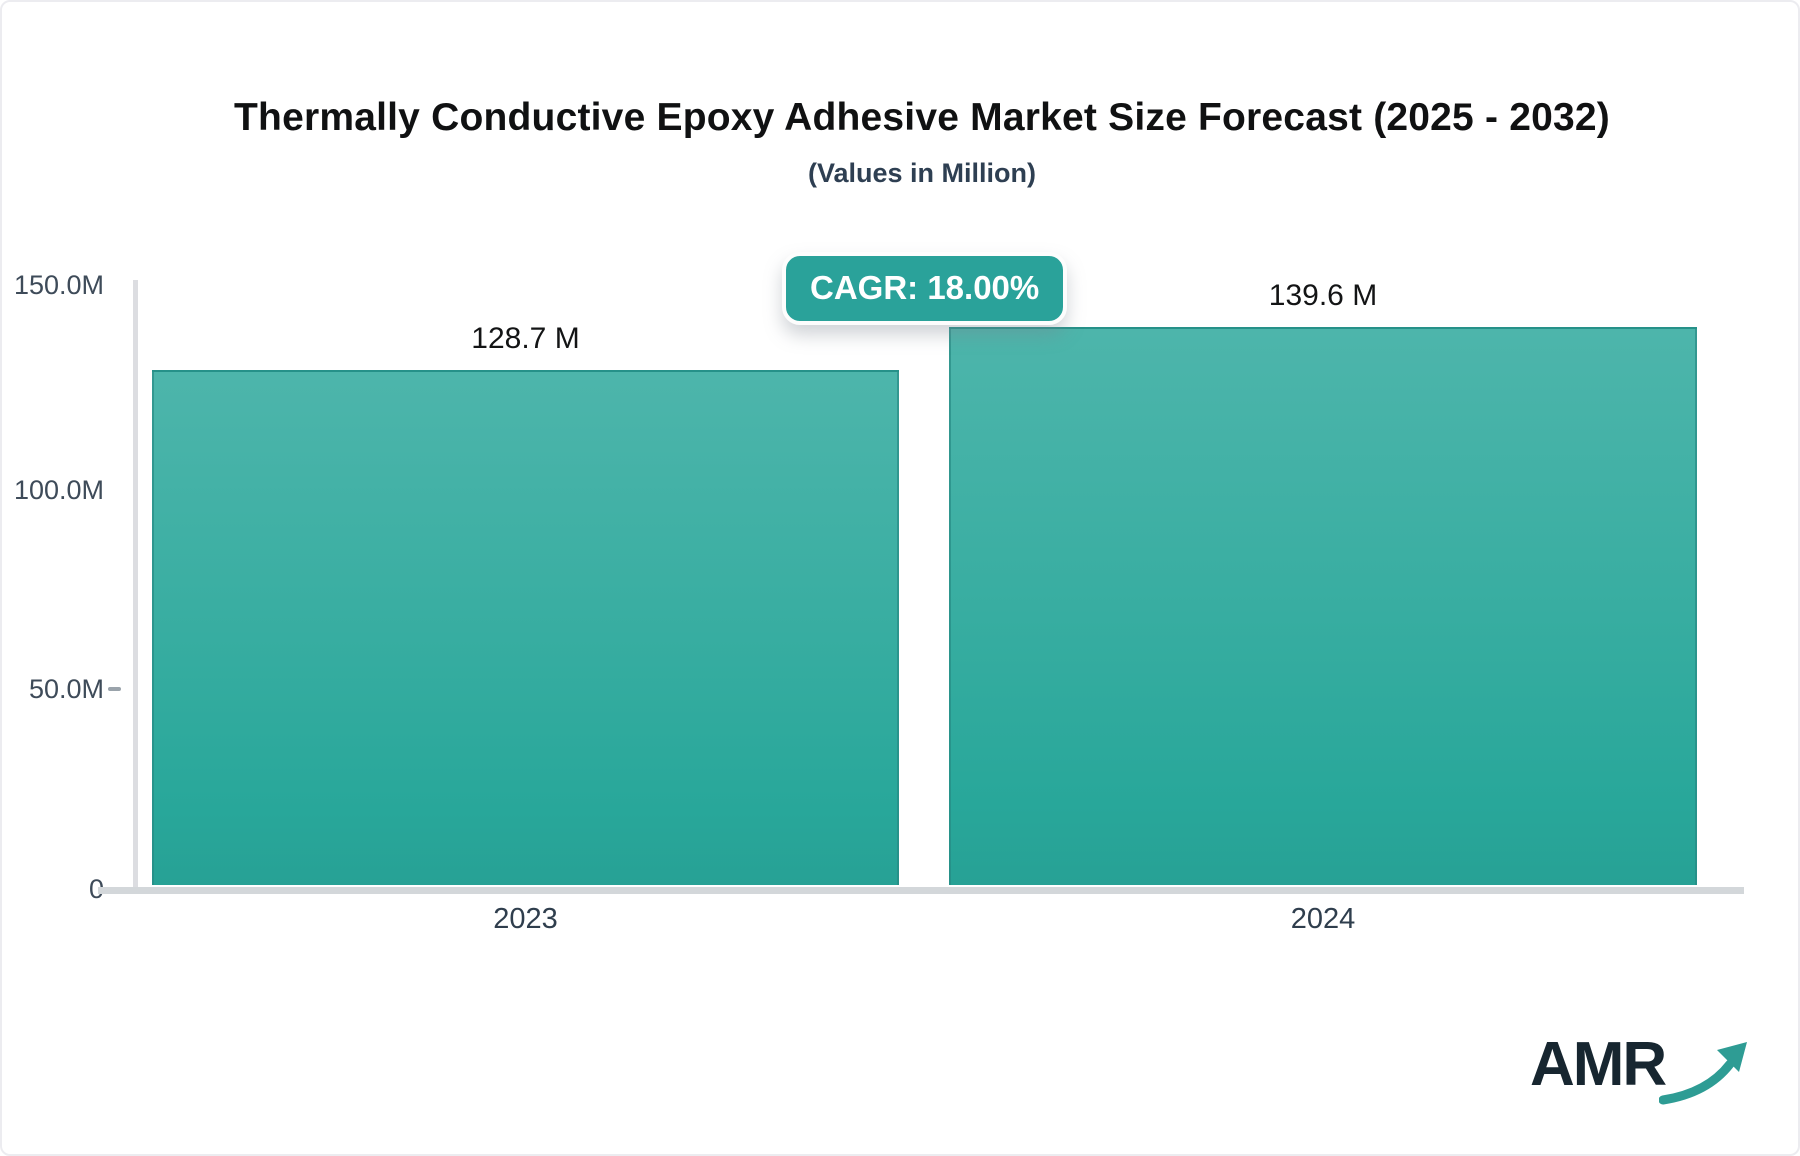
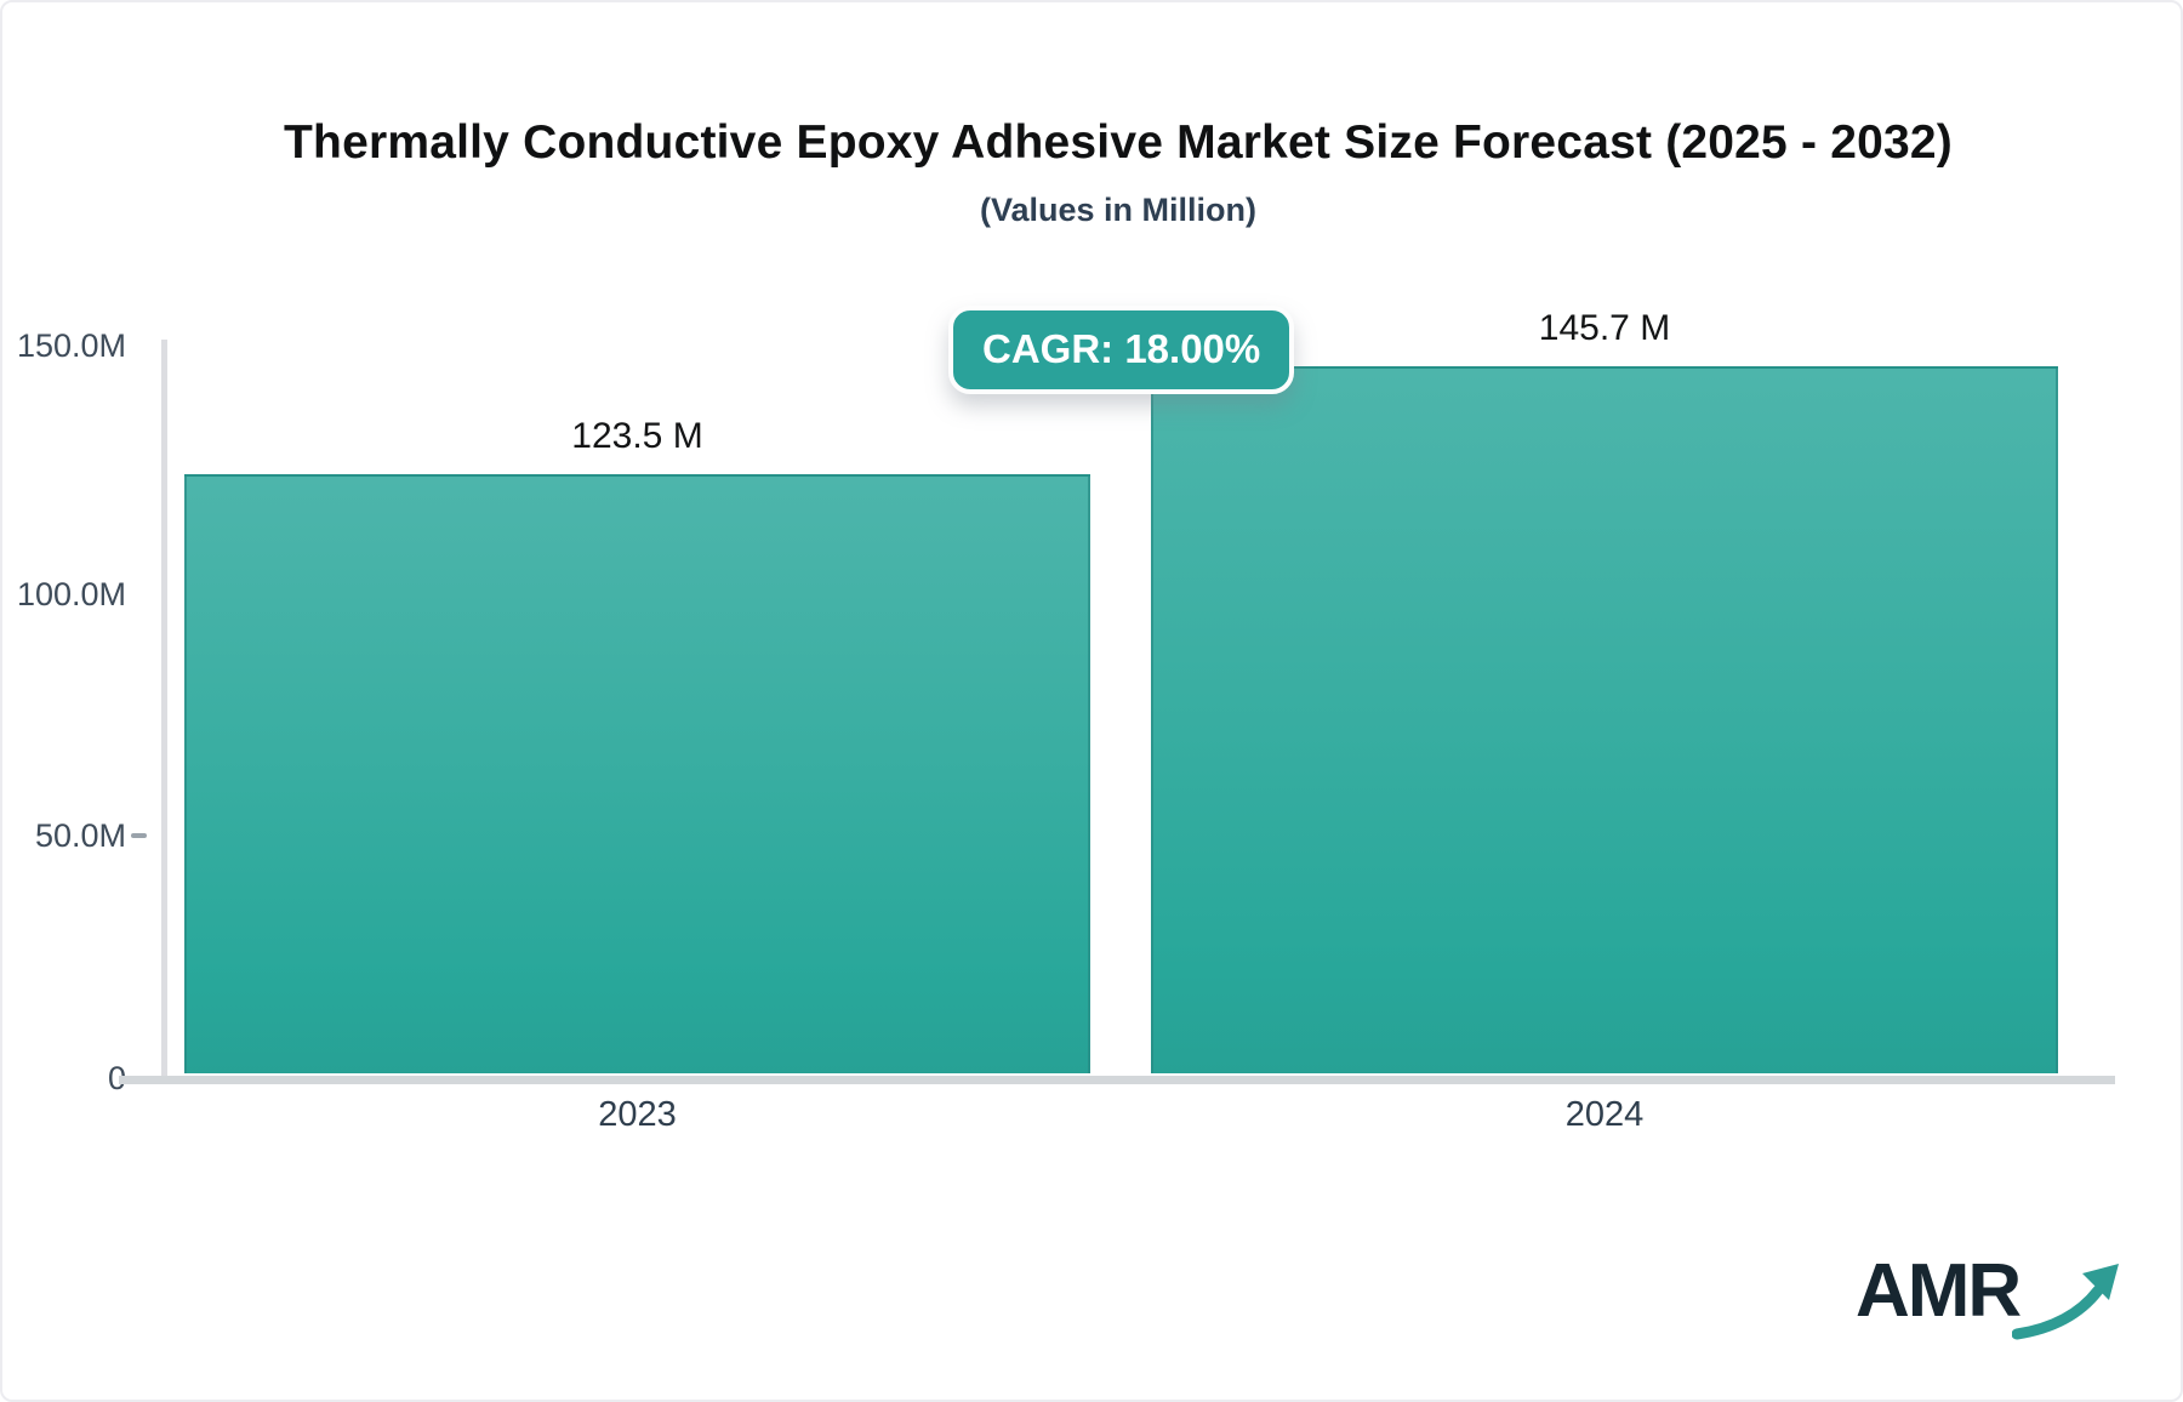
2023: 128.7 -> 123.5
2024: 139.6 -> 145.7
